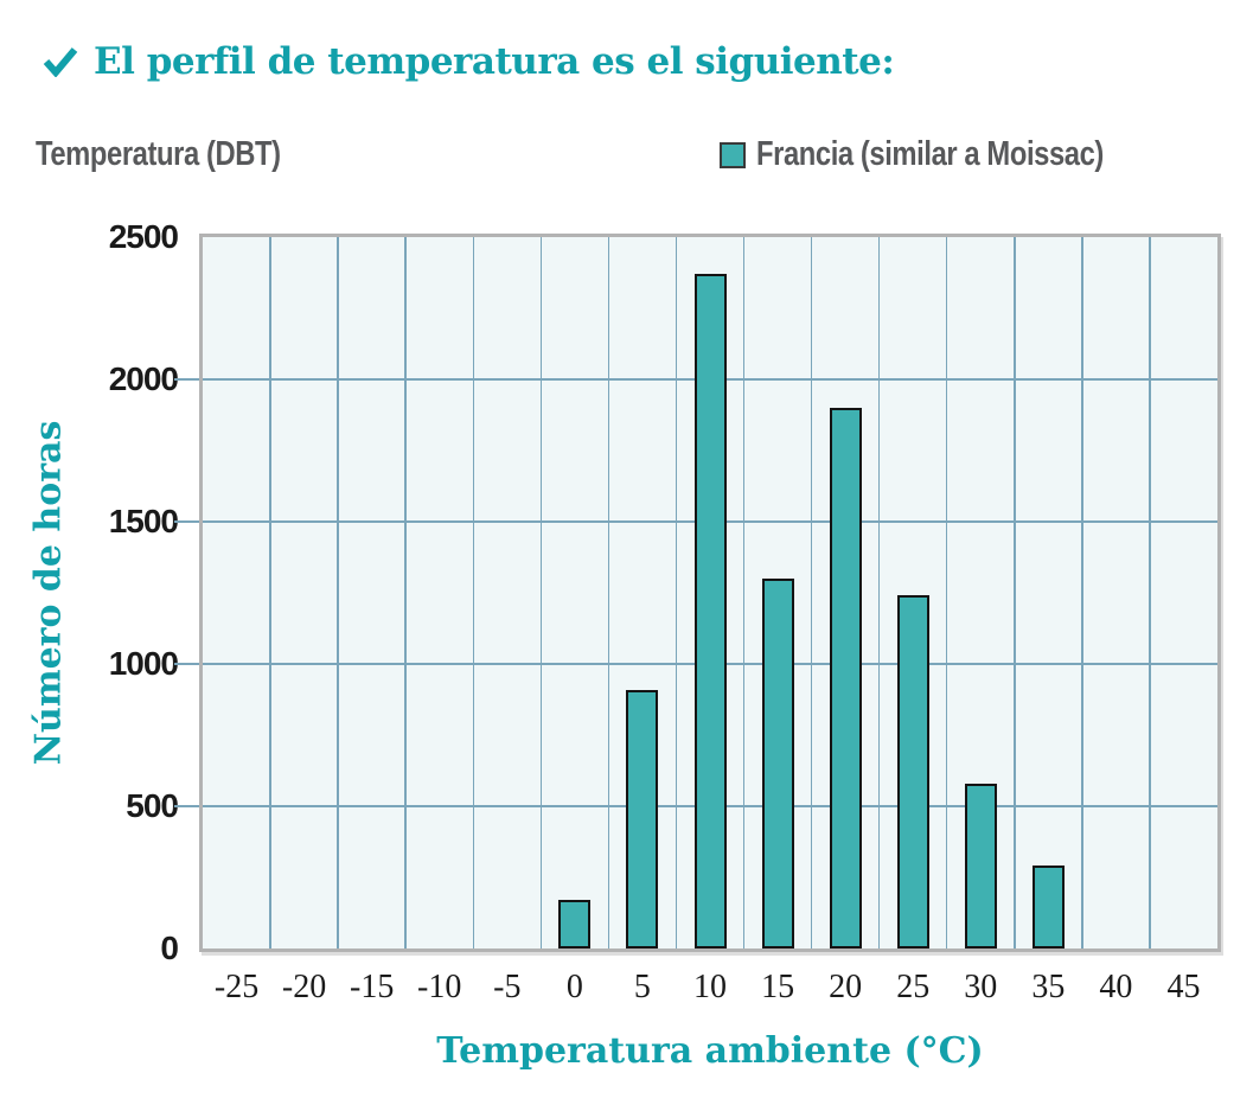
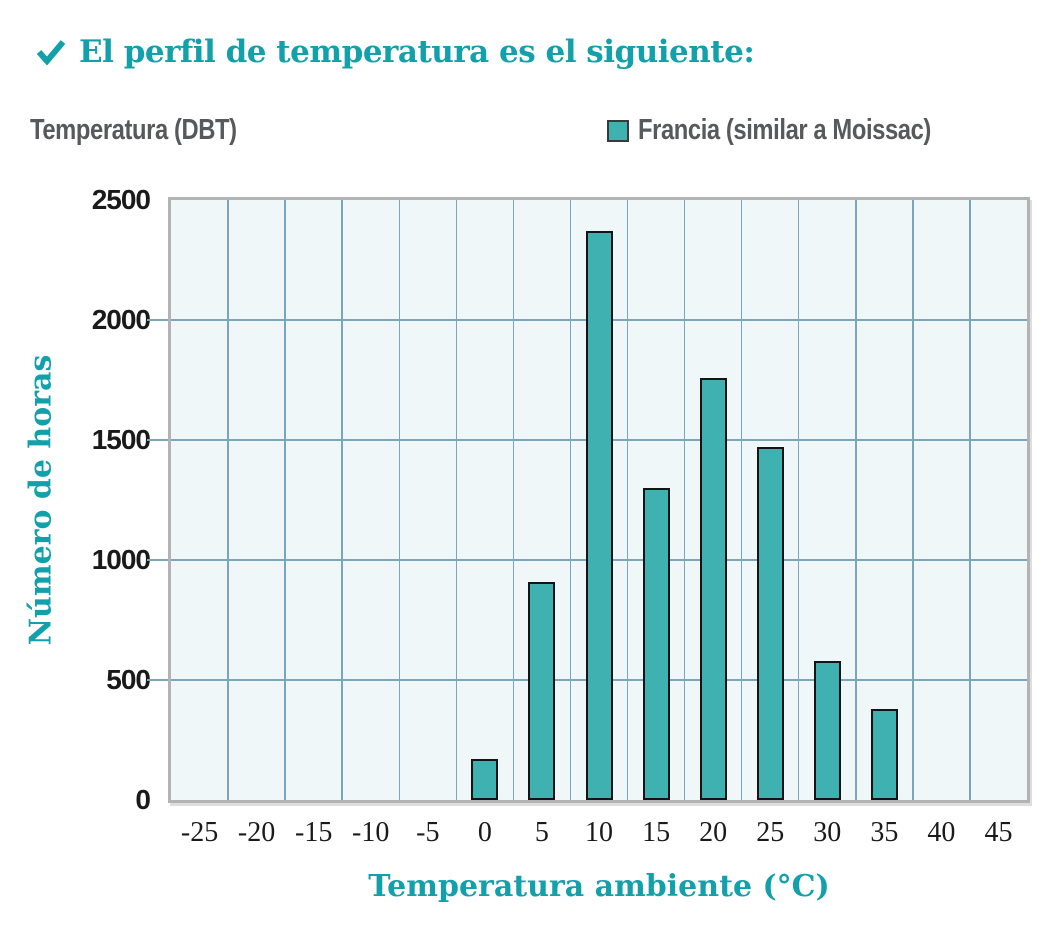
20: 1900 -> 1760
25: 1240 -> 1470
35: 290 -> 380
